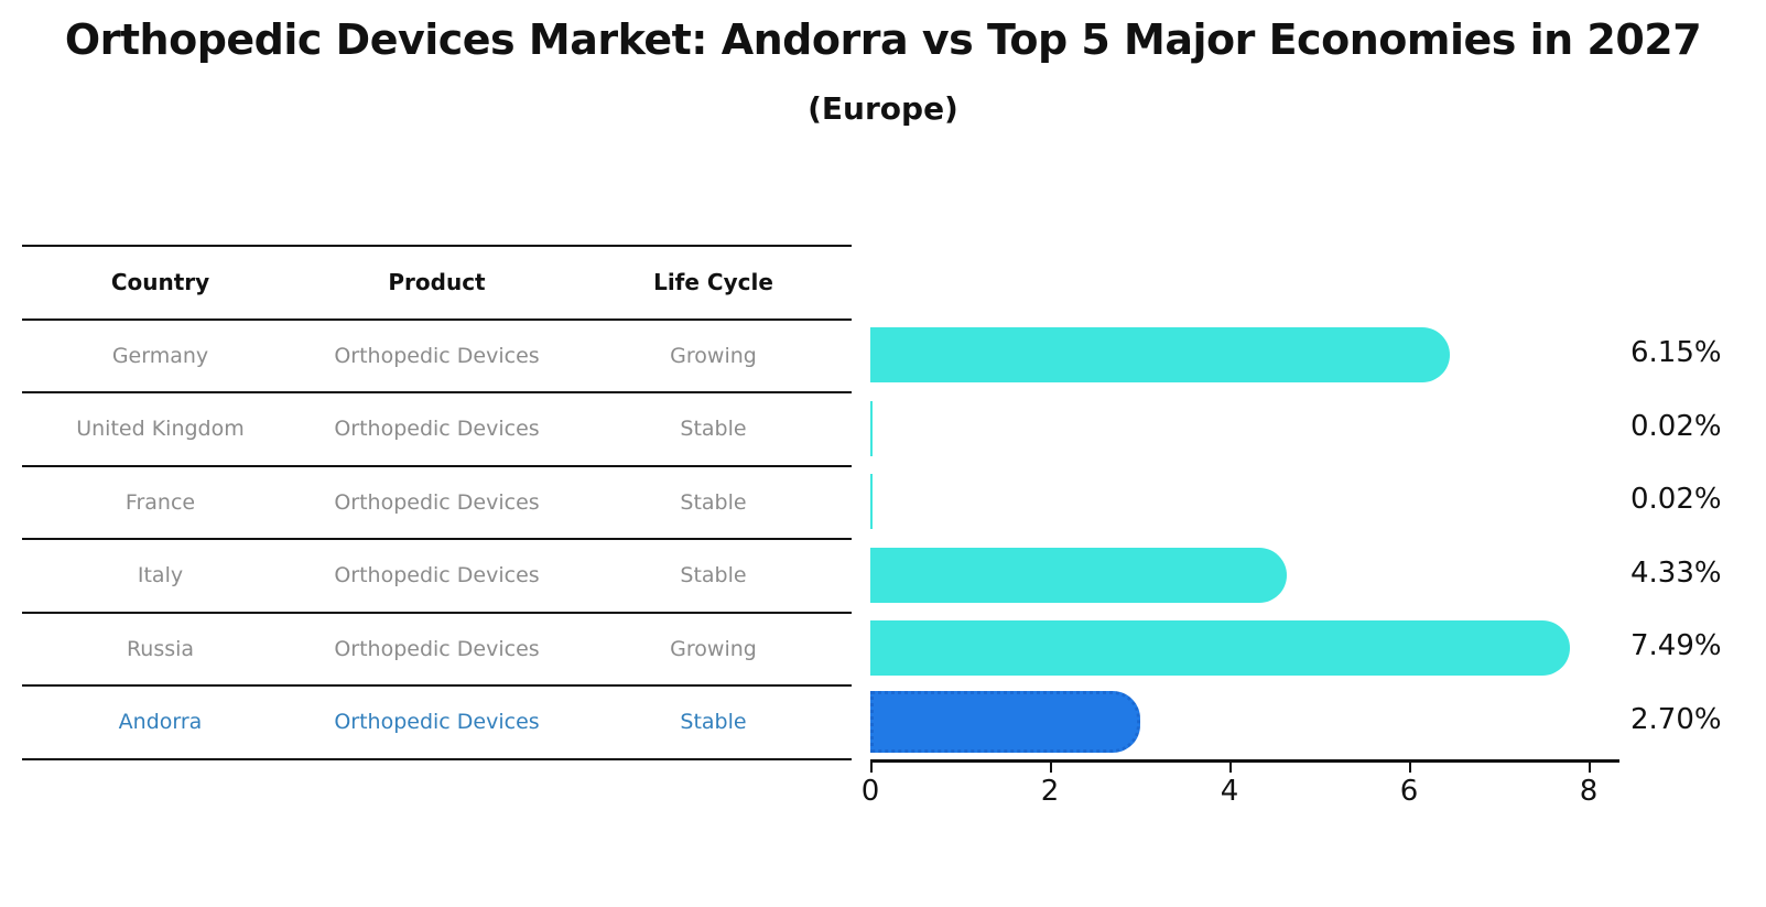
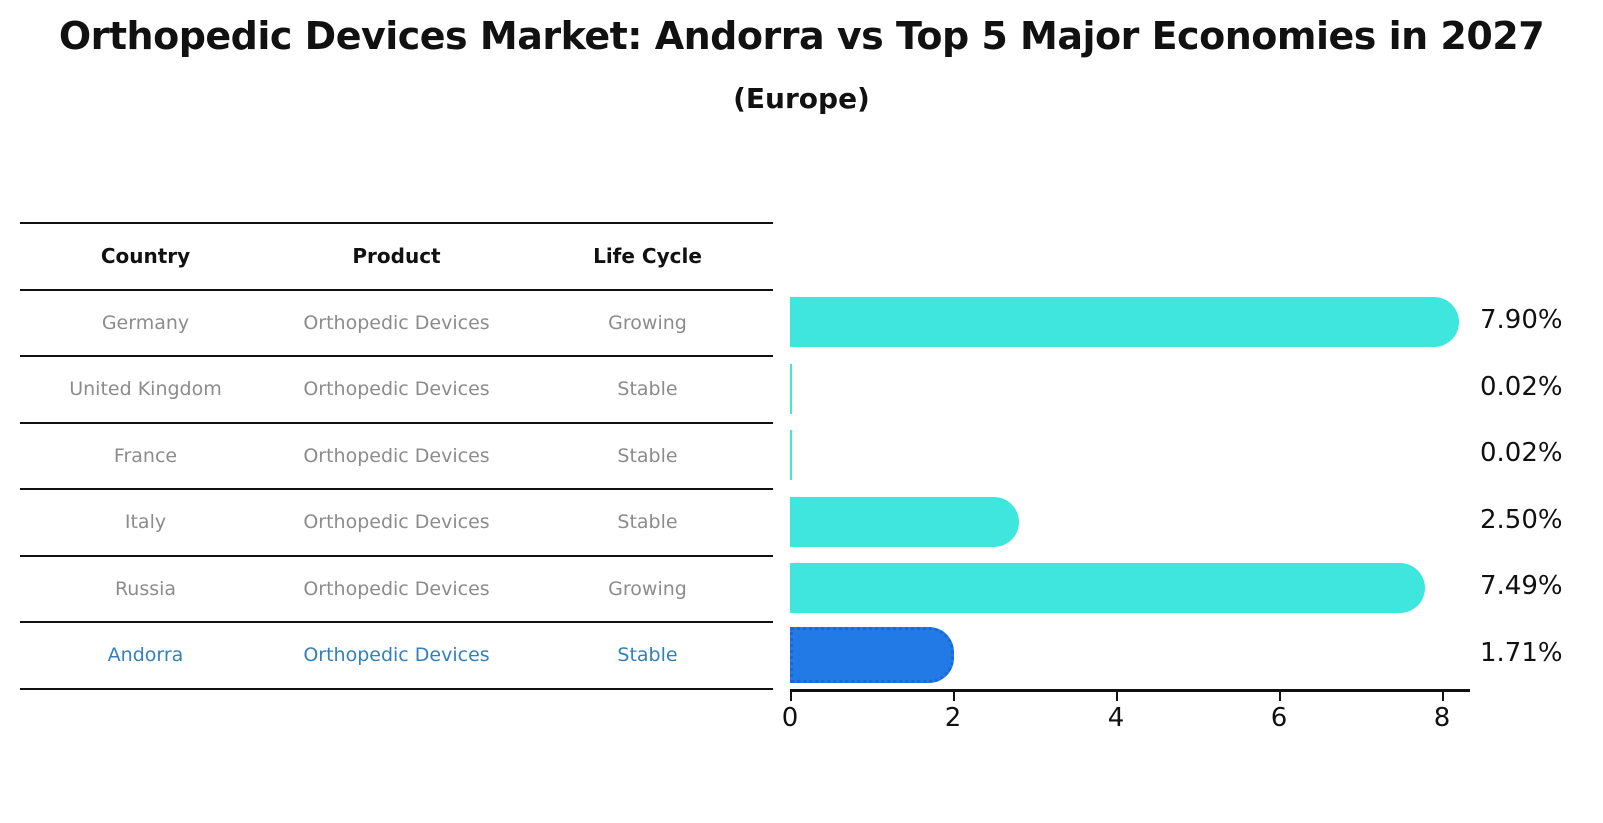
Germany: 6.15% -> 7.90%
Italy: 4.33% -> 2.50%
Andorra: 2.70% -> 1.71%
